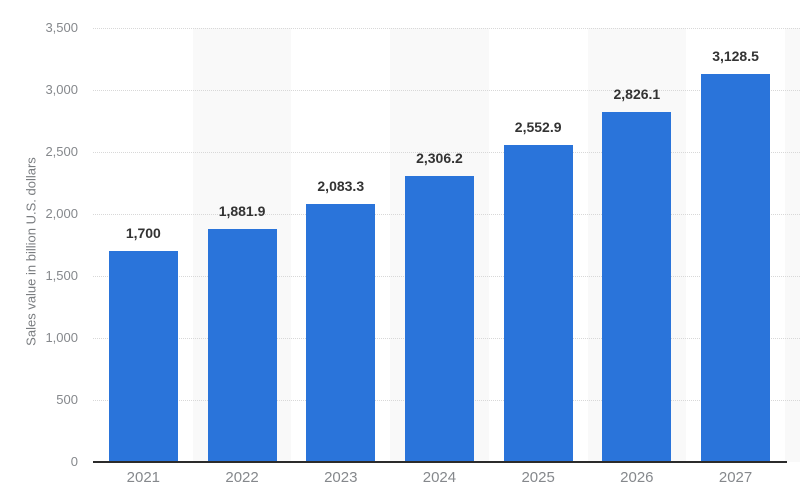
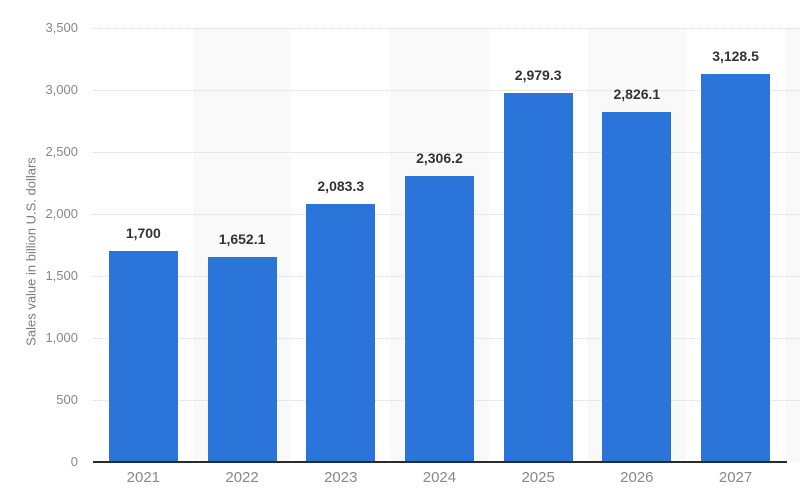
2022: 1,881.9 -> 1,652.1
2025: 2,552.9 -> 2,979.3
